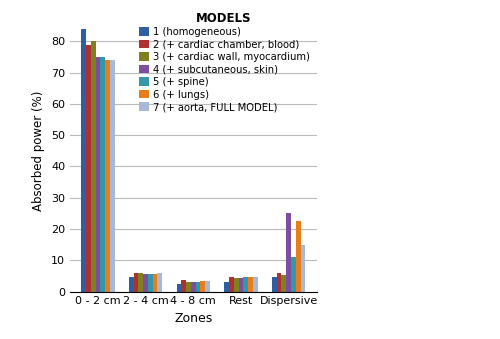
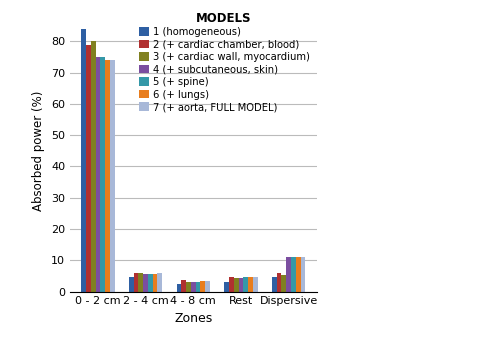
4 (+ subcutaneous, skin)/Dispersive: 25.0 -> 11.2
6 (+ lungs)/Dispersive: 22.5 -> 11.2
7 (+ aorta, FULL MODEL)/Dispersive: 15.0 -> 11.0
